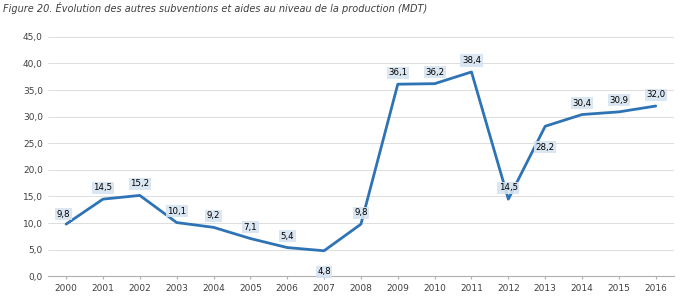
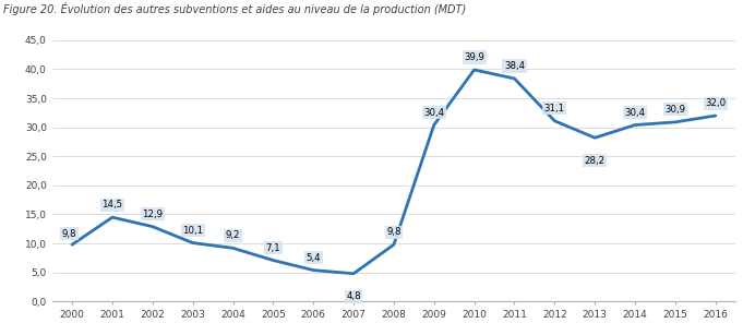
2002: 15,2 -> 12,9
2009: 36,1 -> 30,4
2010: 36,2 -> 39,9
2012: 14,5 -> 31,1
